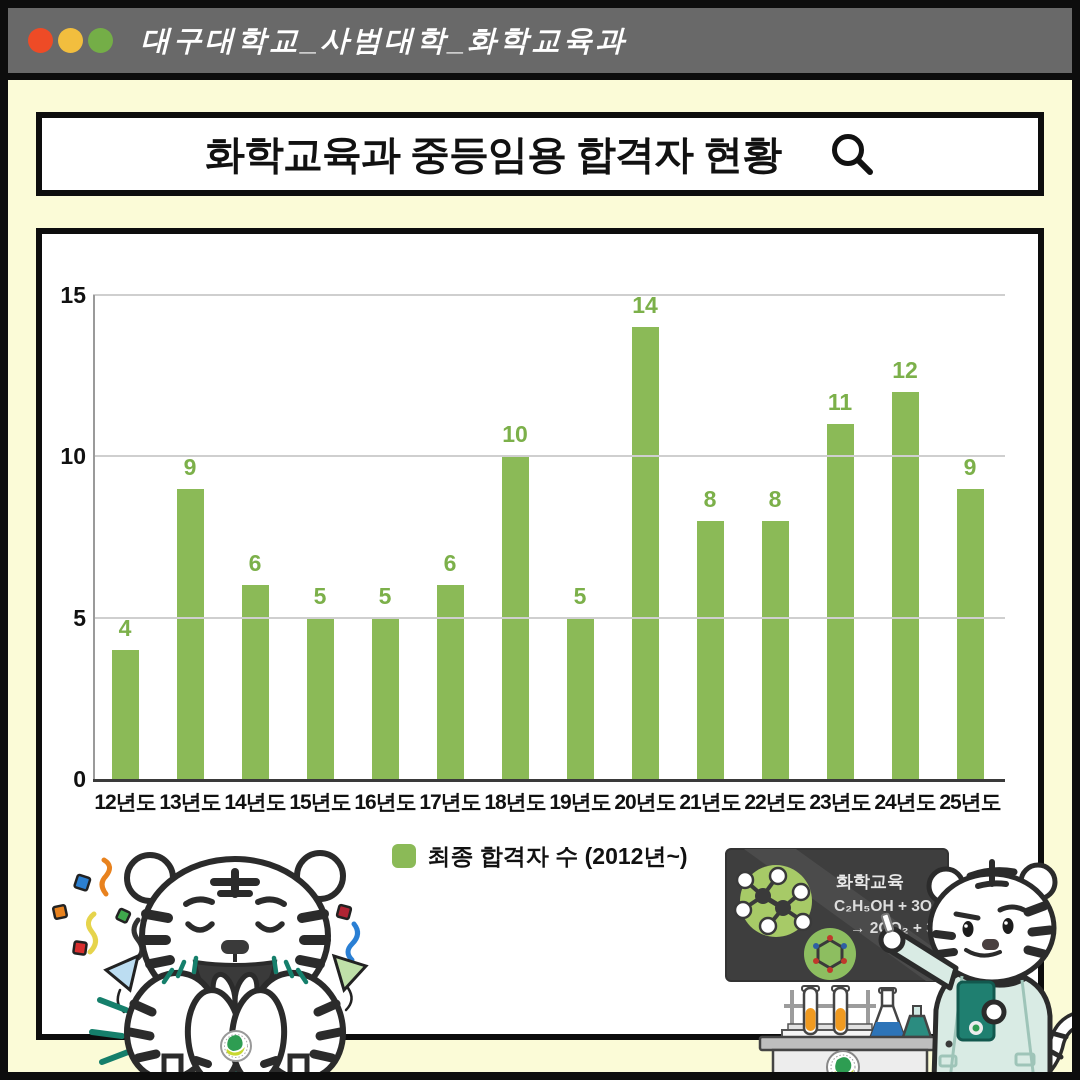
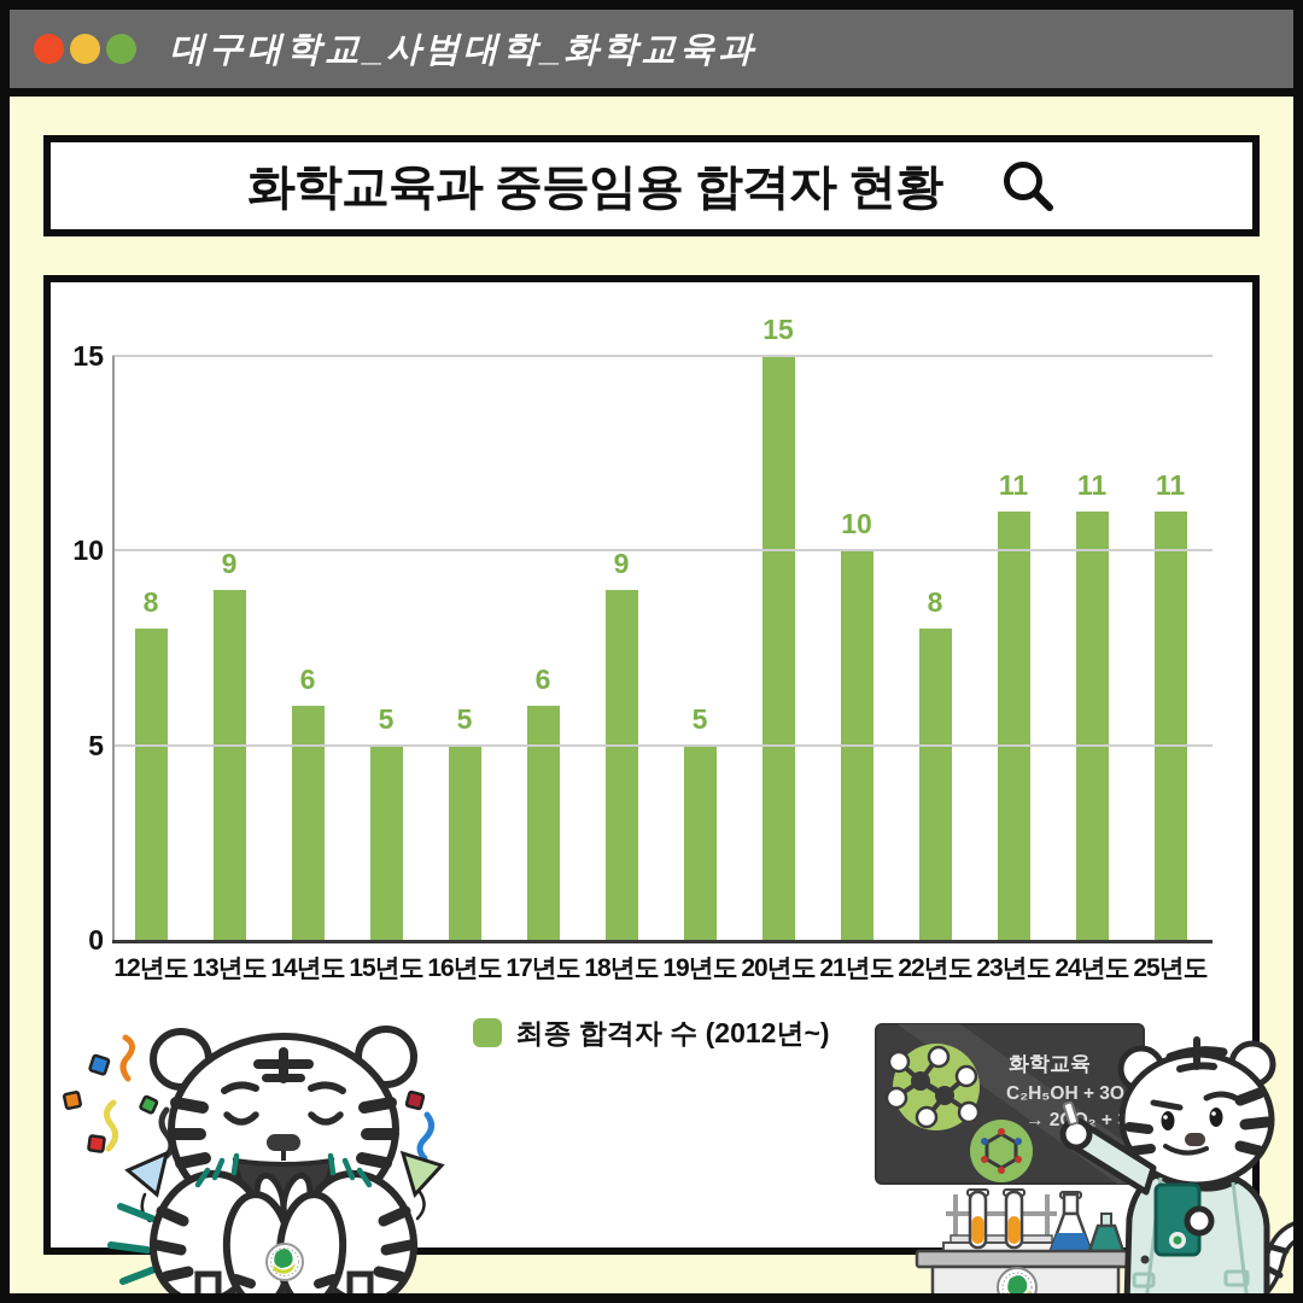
12년도: 4 -> 8
18년도: 10 -> 9
20년도: 14 -> 15
21년도: 8 -> 10
24년도: 12 -> 11
25년도: 9 -> 11
